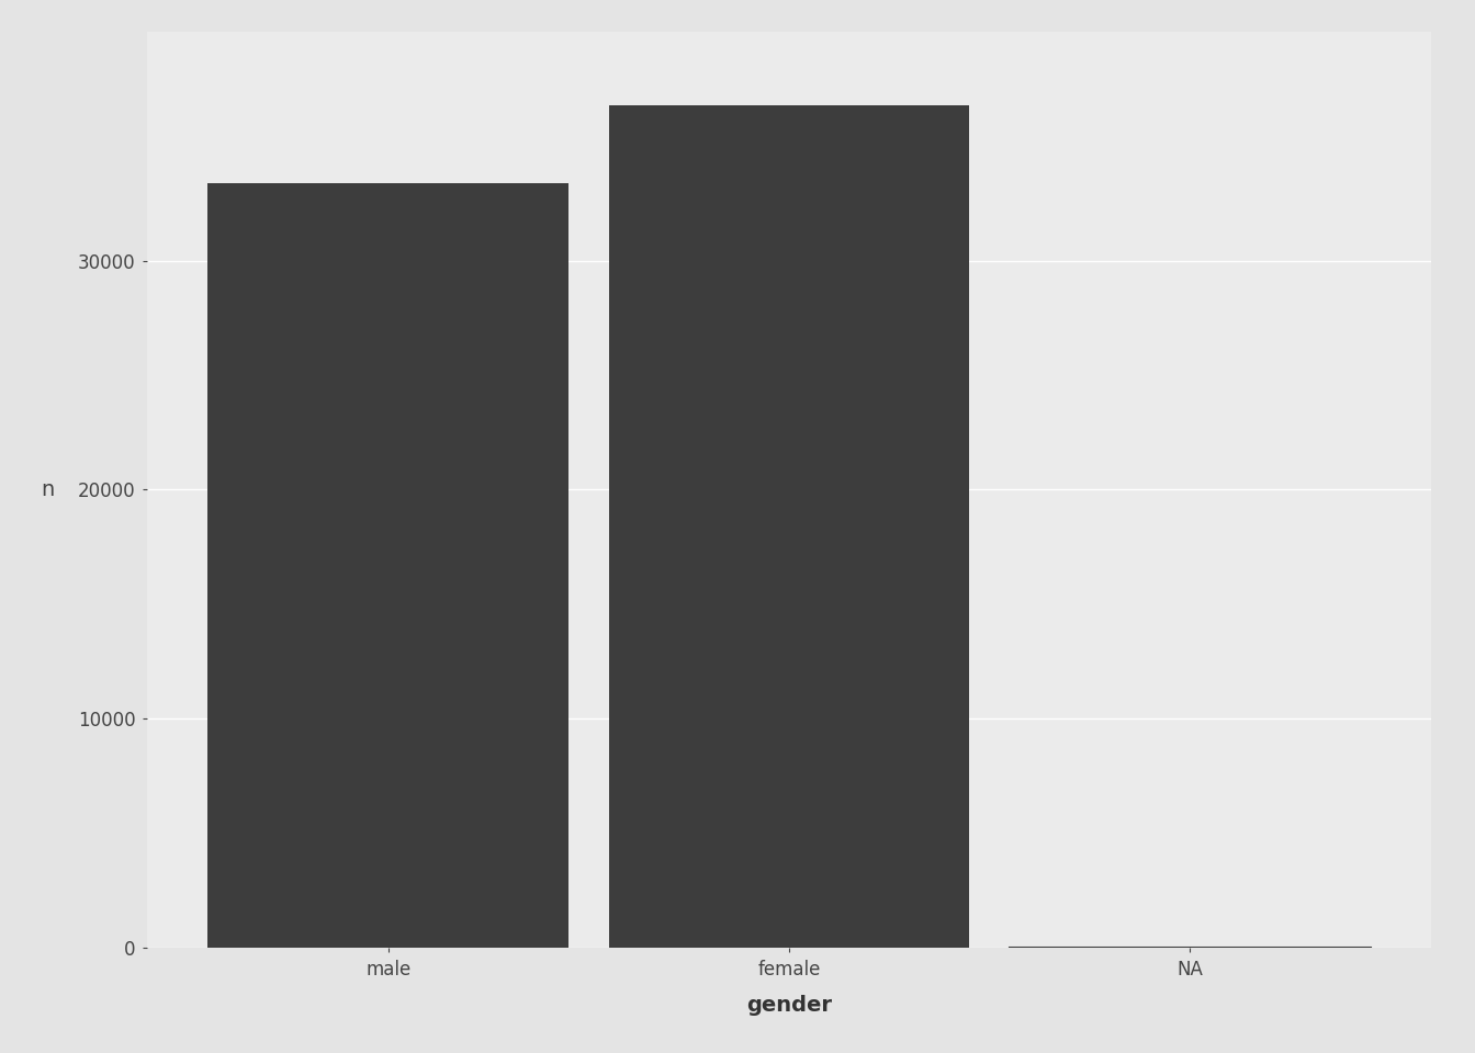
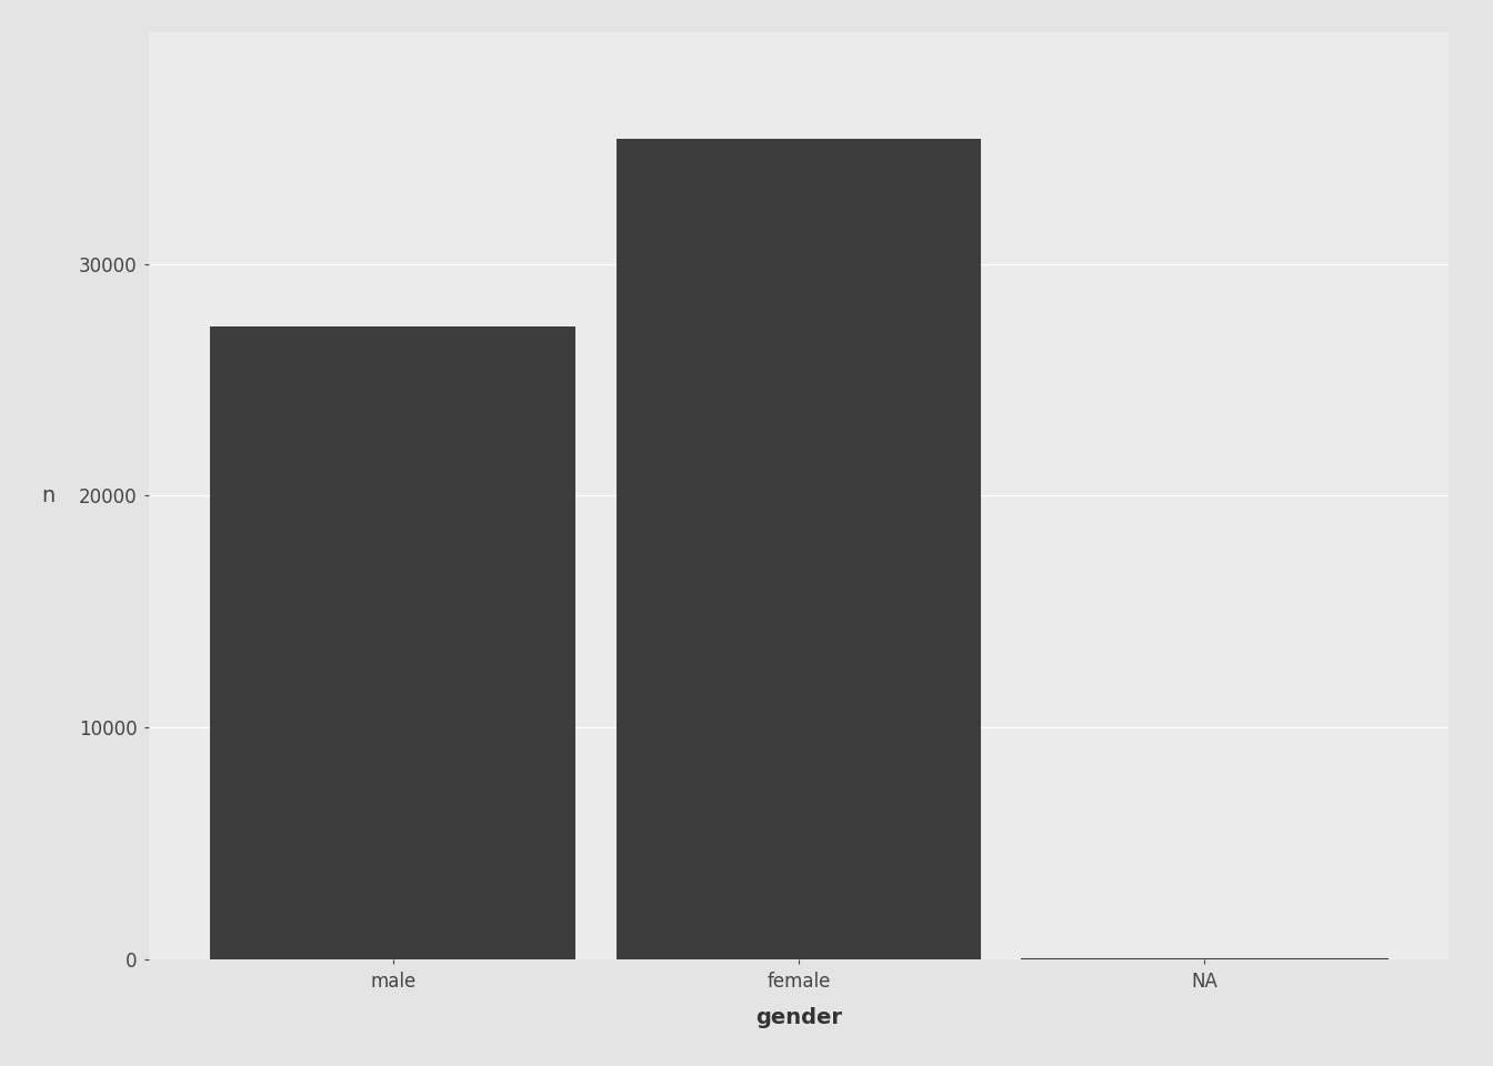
male: 33400 -> 27300
female: 36800 -> 35400
